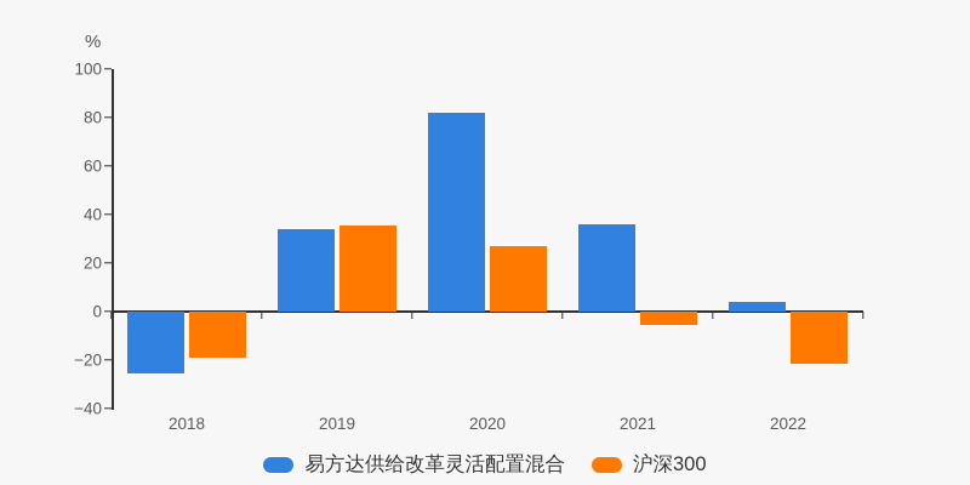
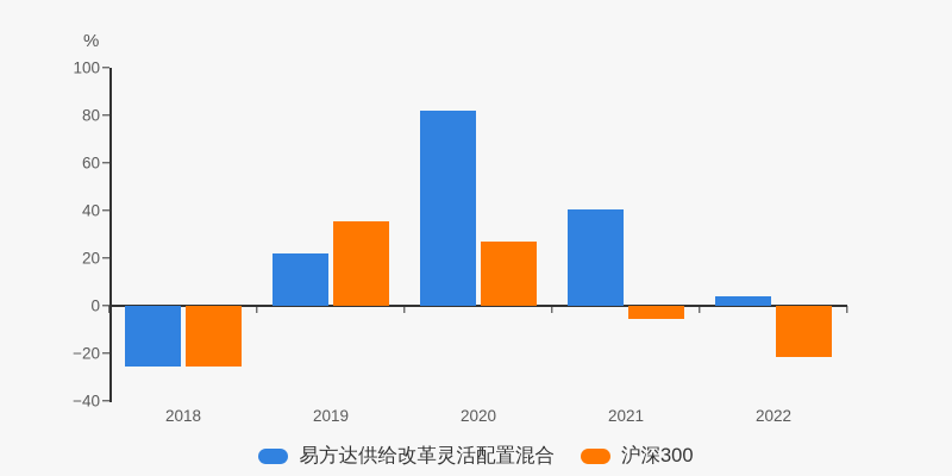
沪深300/2018: -19 -> -26
易方达供给改革灵活配置混合/2019: 34 -> 22
易方达供给改革灵活配置混合/2021: 36 -> 40
